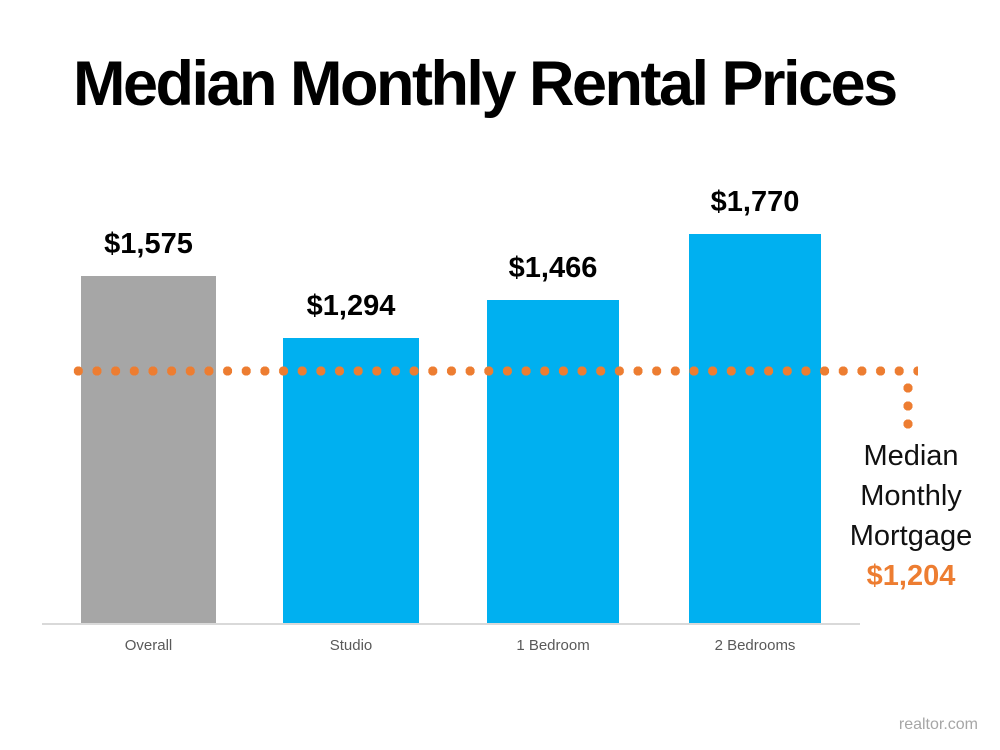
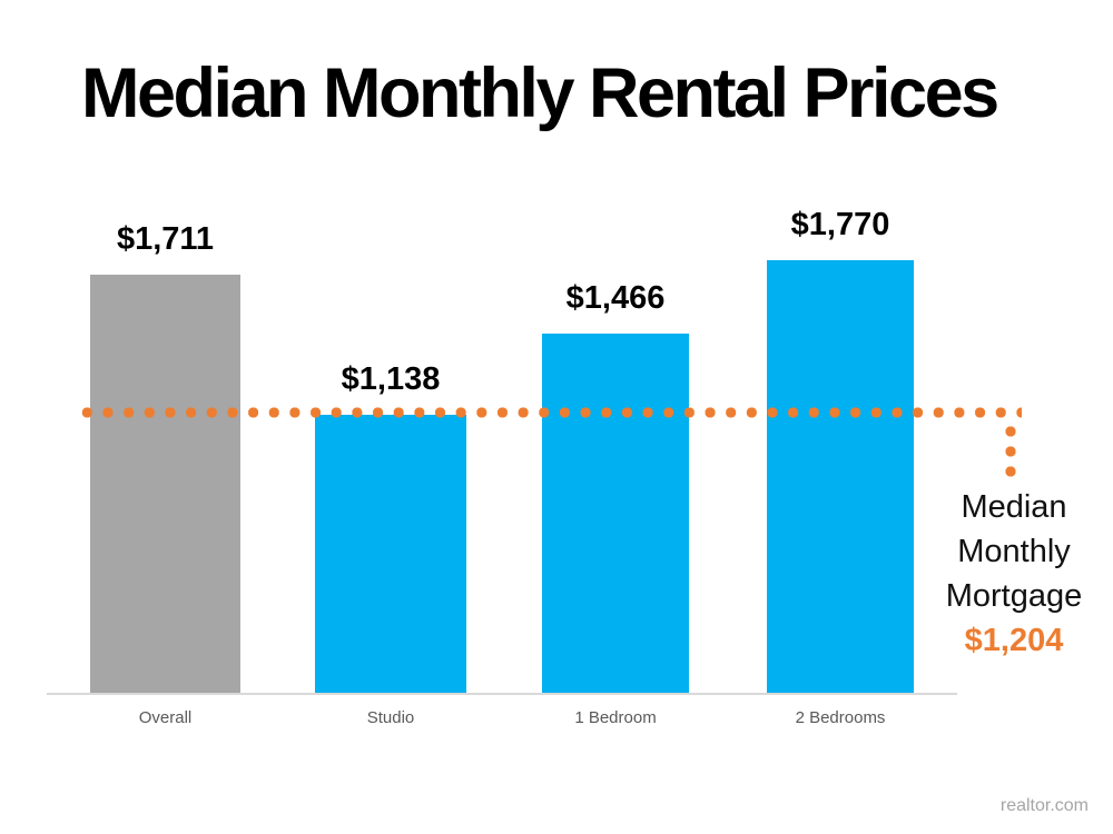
Overall: $1,575 -> $1,711
Studio: $1,294 -> $1,138
